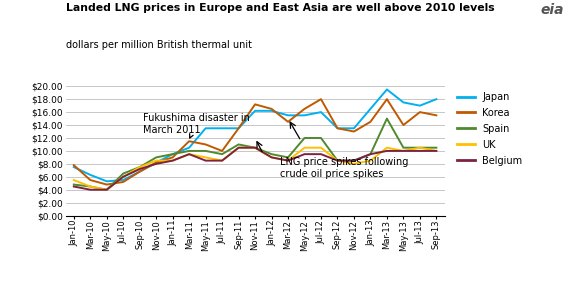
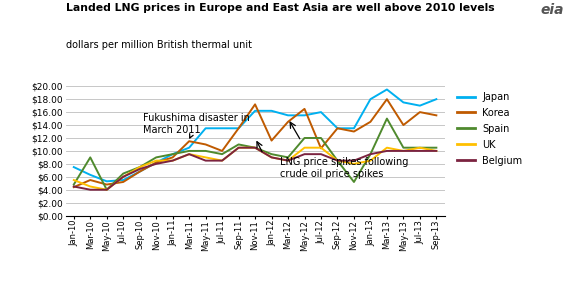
Korea/Jan-10: $7.8 -> $4.4
Spain/Mar-10: $4.5 -> $9.0
Korea/Jan-12: $16.5 -> $11.6
Korea/Jul-12: $18.0 -> $10.4
Spain/Nov-12: $8.5 -> $5.2
Japan/Jan-13: $16.5 -> $18.0
